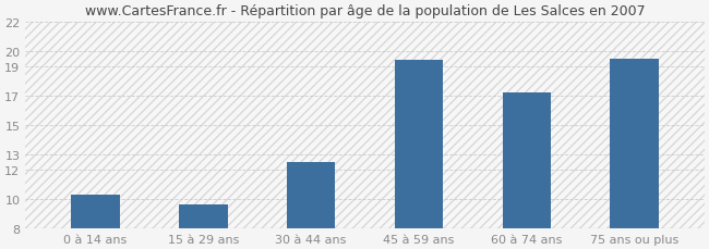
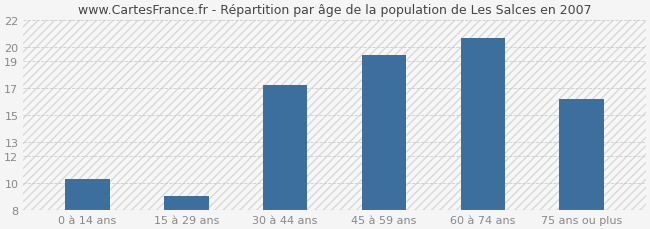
15 à 29 ans: 9.6 -> 9.0
30 à 44 ans: 12.5 -> 17.2
60 à 74 ans: 17.2 -> 20.7
75 ans ou plus: 19.5 -> 16.2
